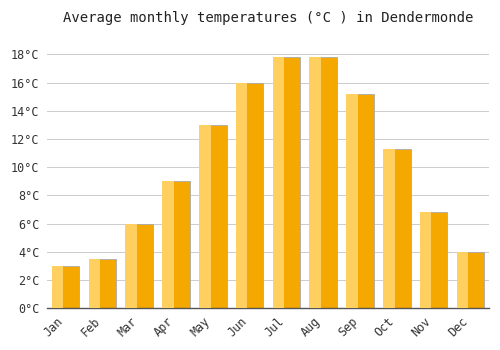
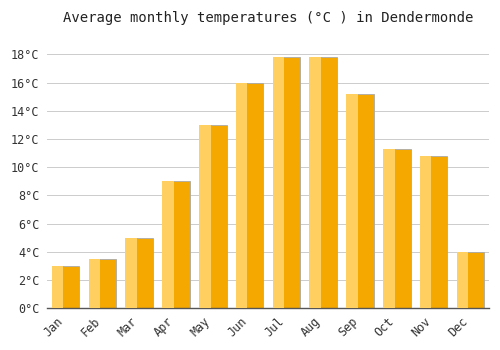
Mar: 6.0°C -> 5.0°C
Nov: 6.8°C -> 10.8°C
